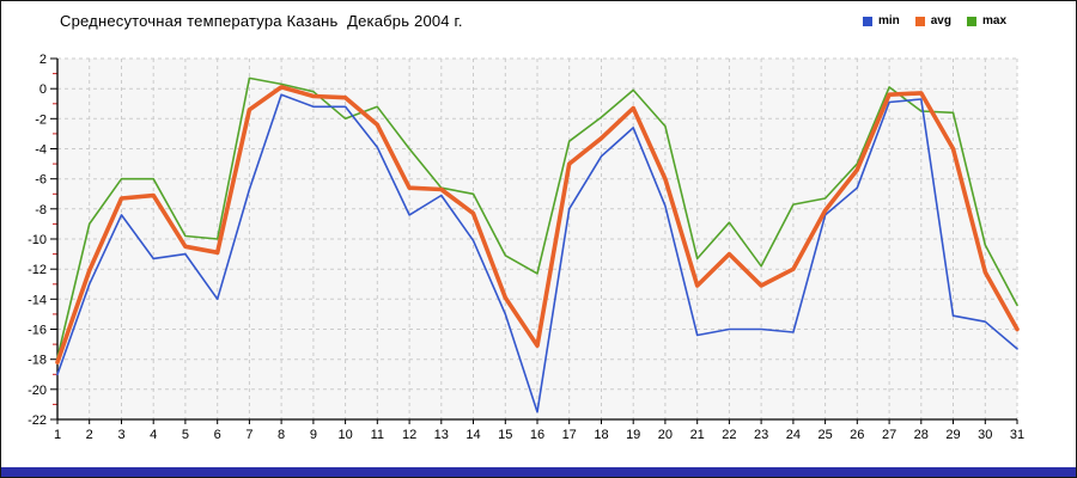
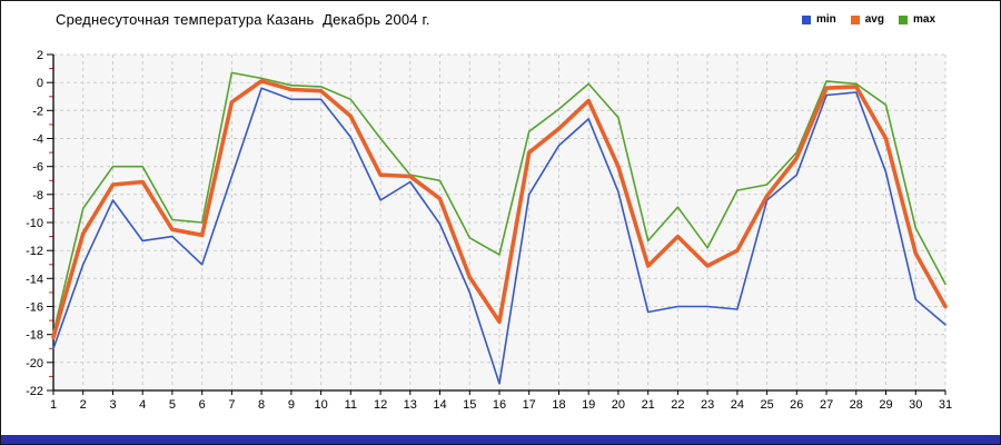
avg/2: -12.1 -> -10.8
min/6: -14.0 -> -13.0
max/10: -2.0 -> -0.3
max/28: -1.5 -> -0.1
min/29: -15.1 -> -6.4
